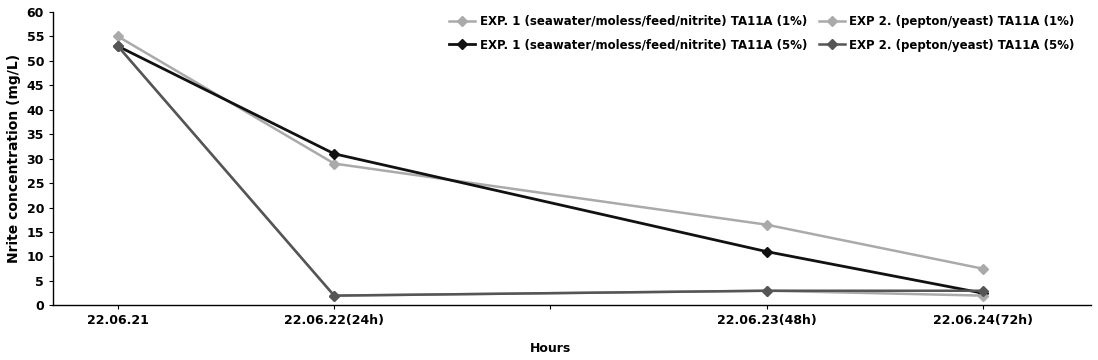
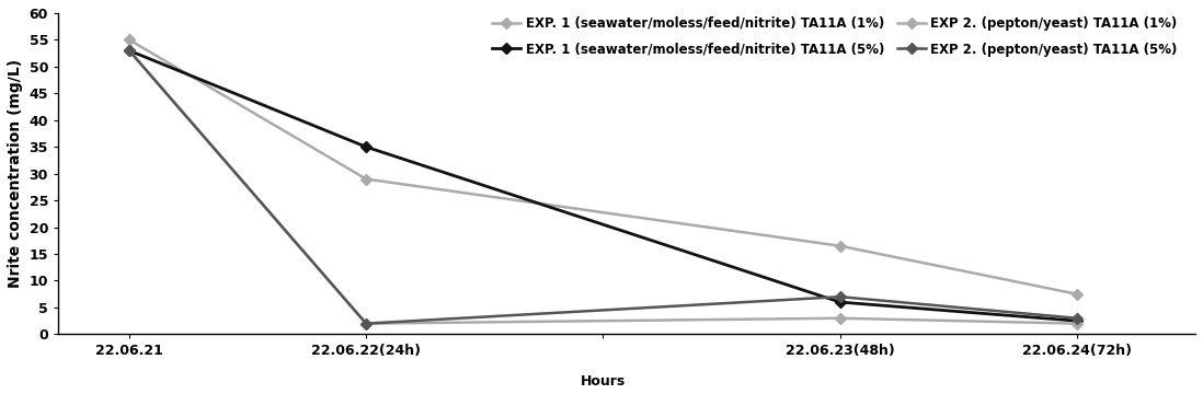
EXP. 1 (seawater/moless/feed/nitrite) TA11A (5%)/22.06.22(24h): 31.0 -> 35.0
EXP. 1 (seawater/moless/feed/nitrite) TA11A (5%)/22.06.23(48h): 11.0 -> 6.0
EXP 2. (pepton/yeast) TA11A (5%)/22.06.23(48h): 3 -> 7
